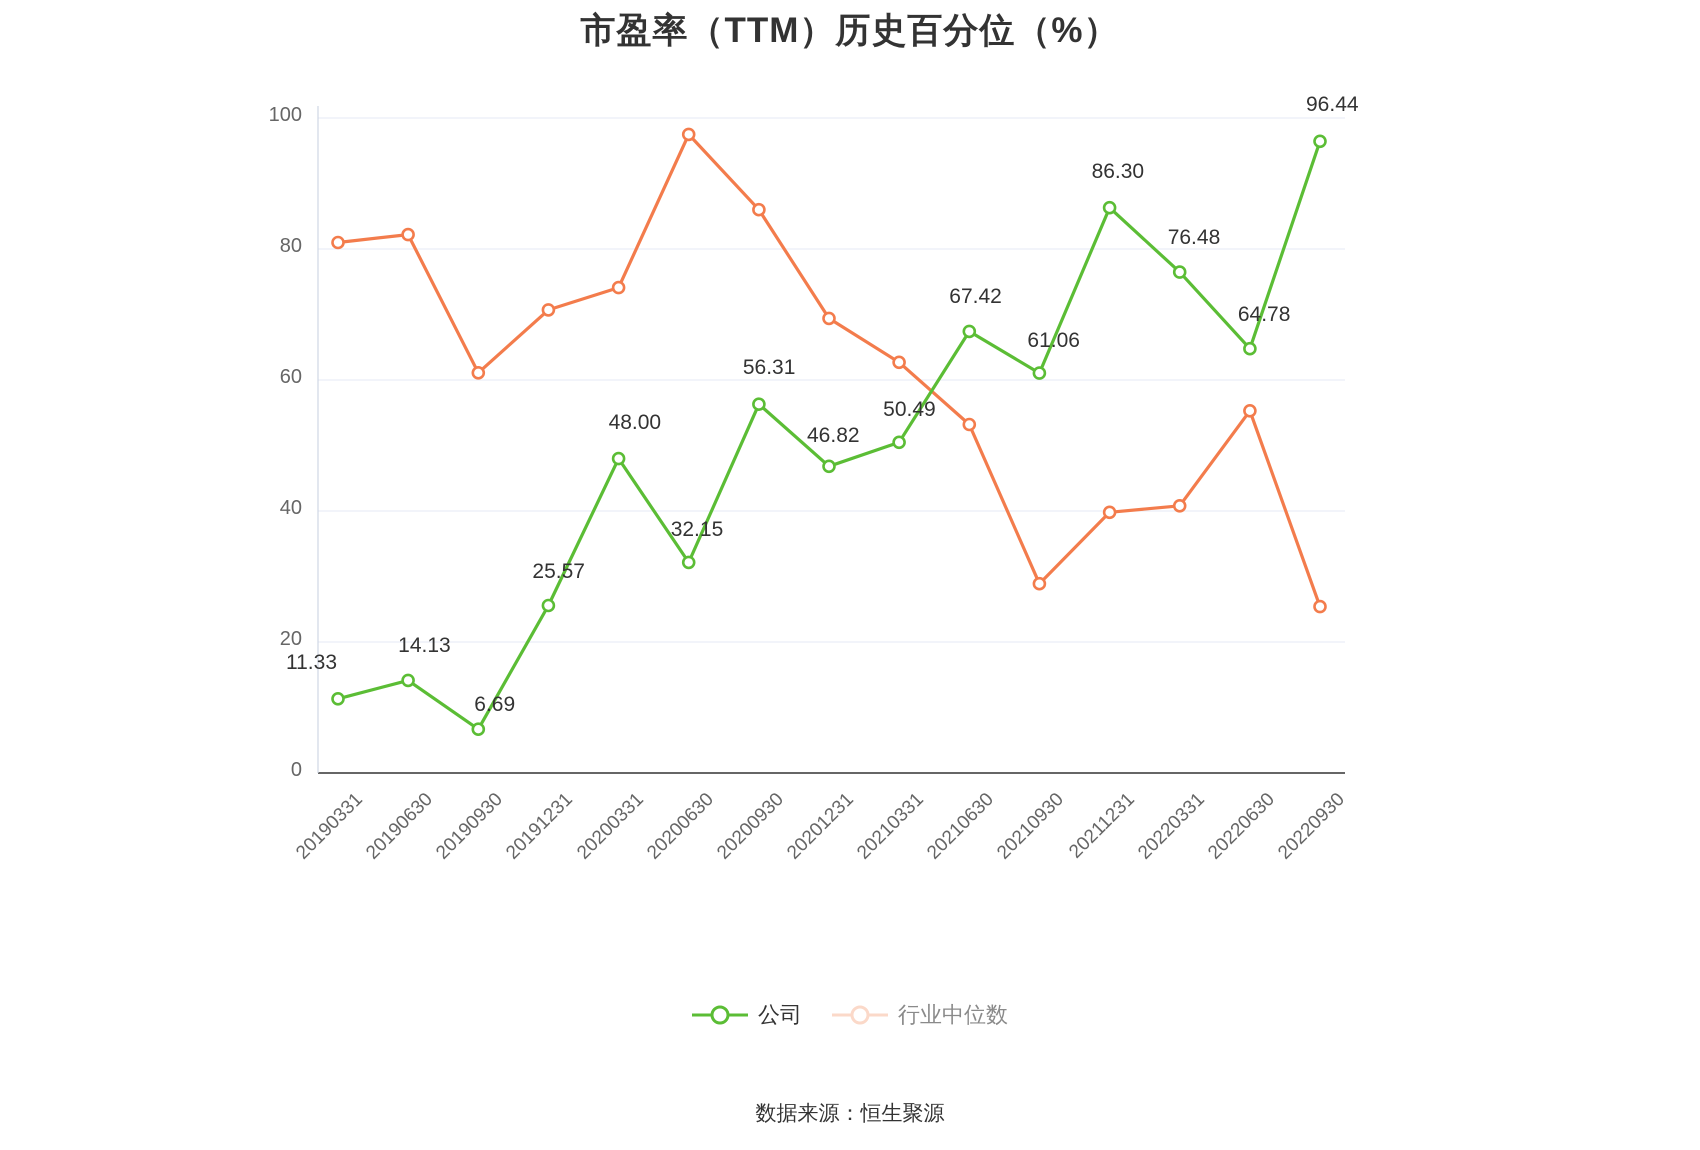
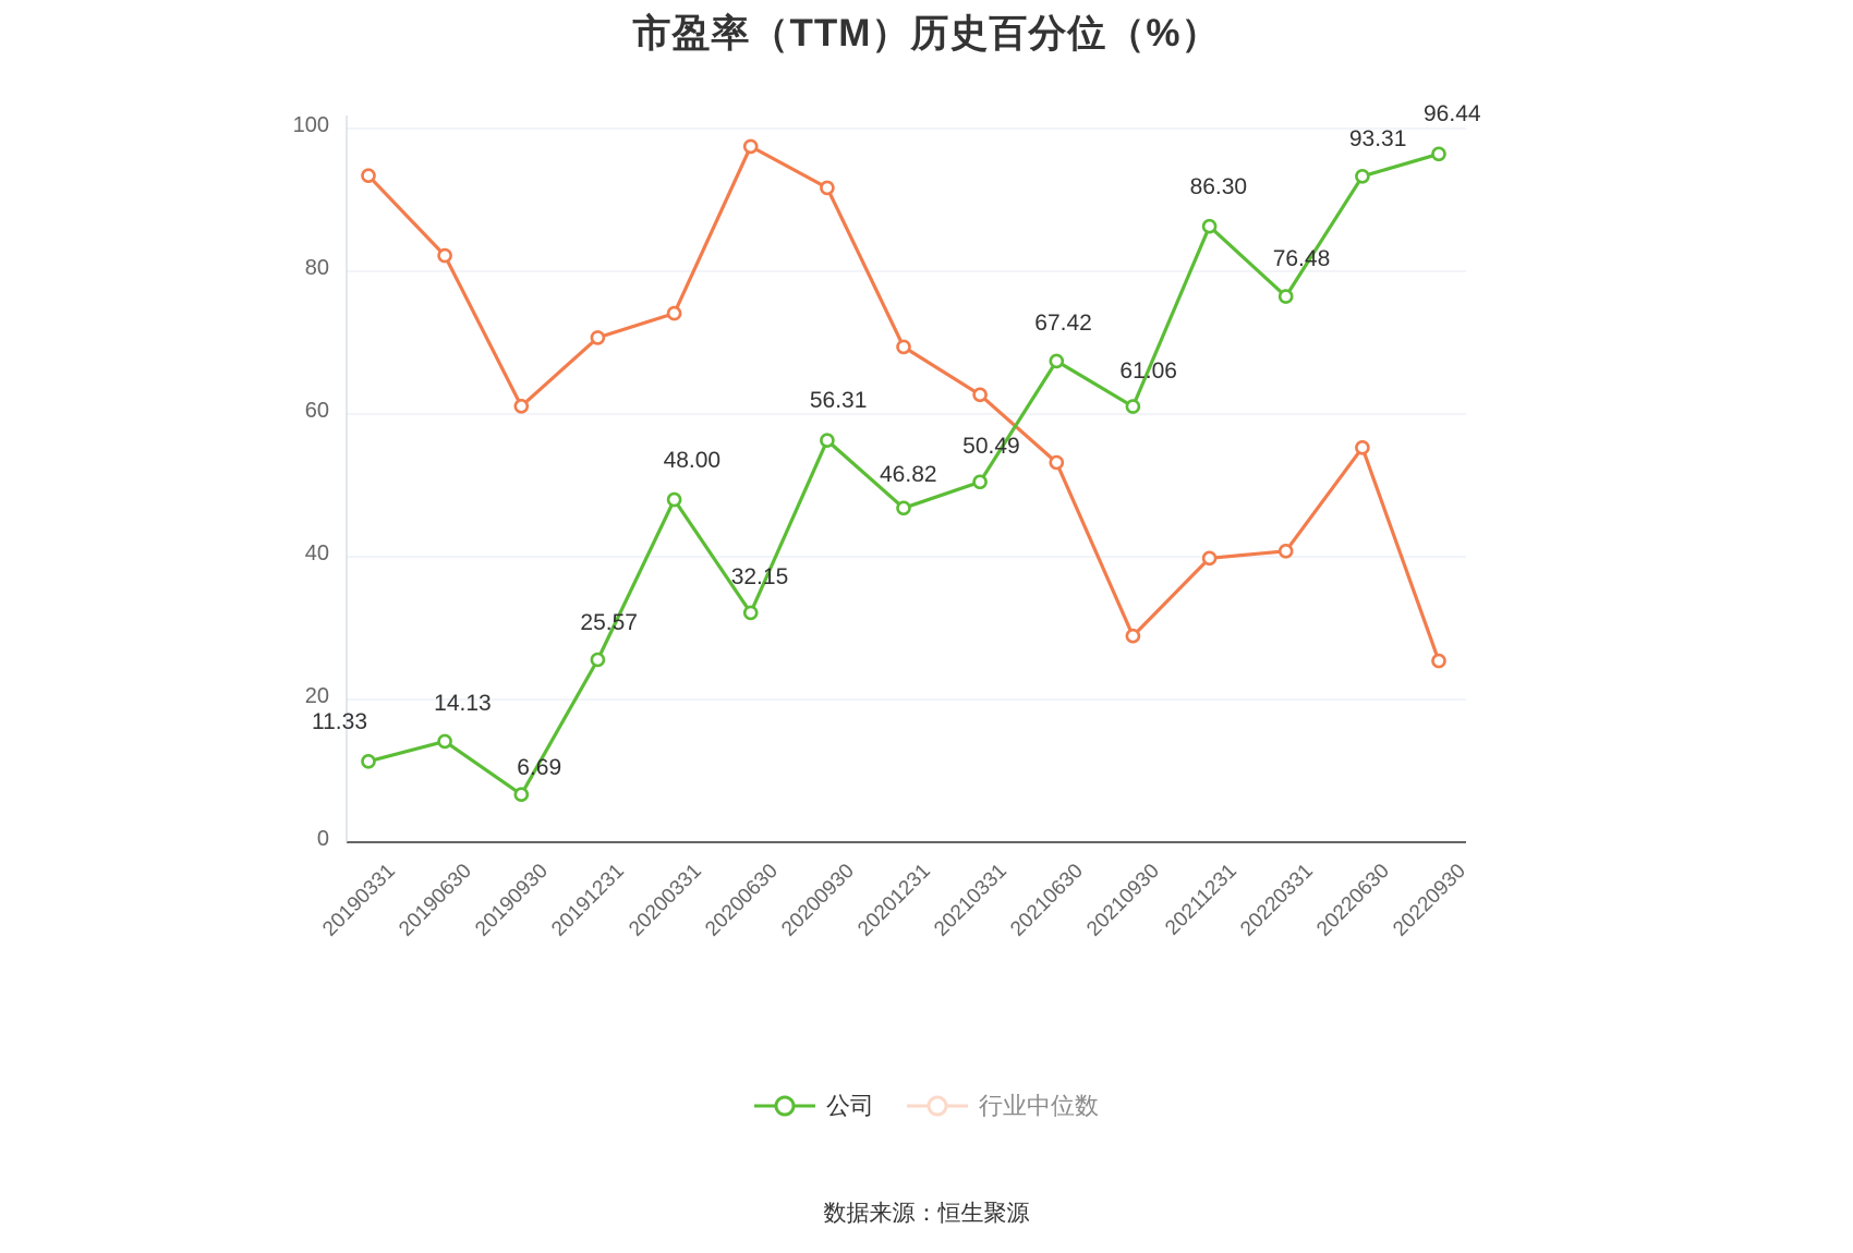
行业中位数/20190331: 81 -> 93
行业中位数/20200930: 86 -> 92
公司/20220630: 64.78 -> 93.31
